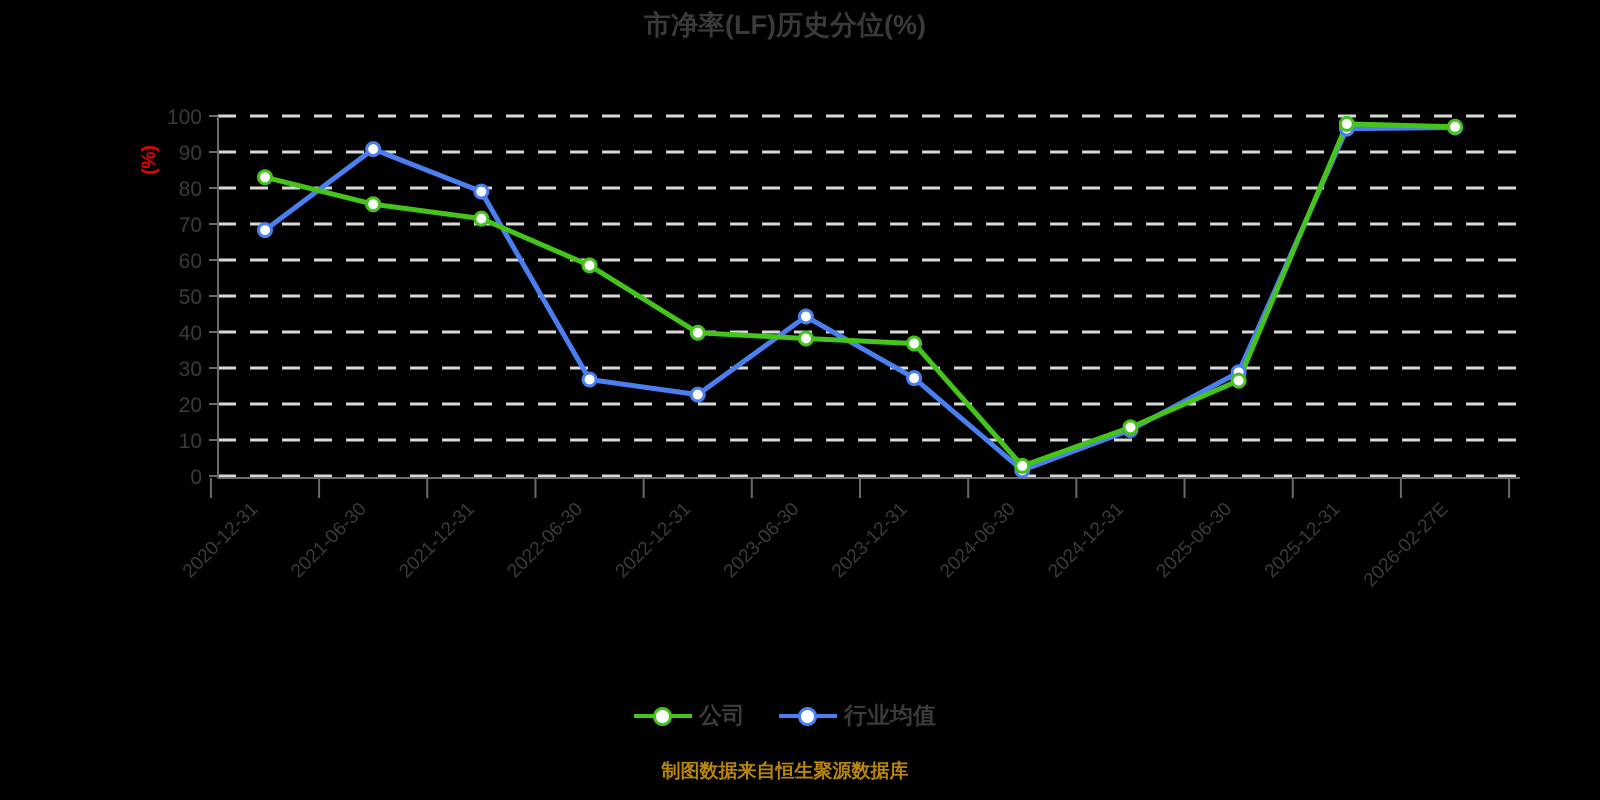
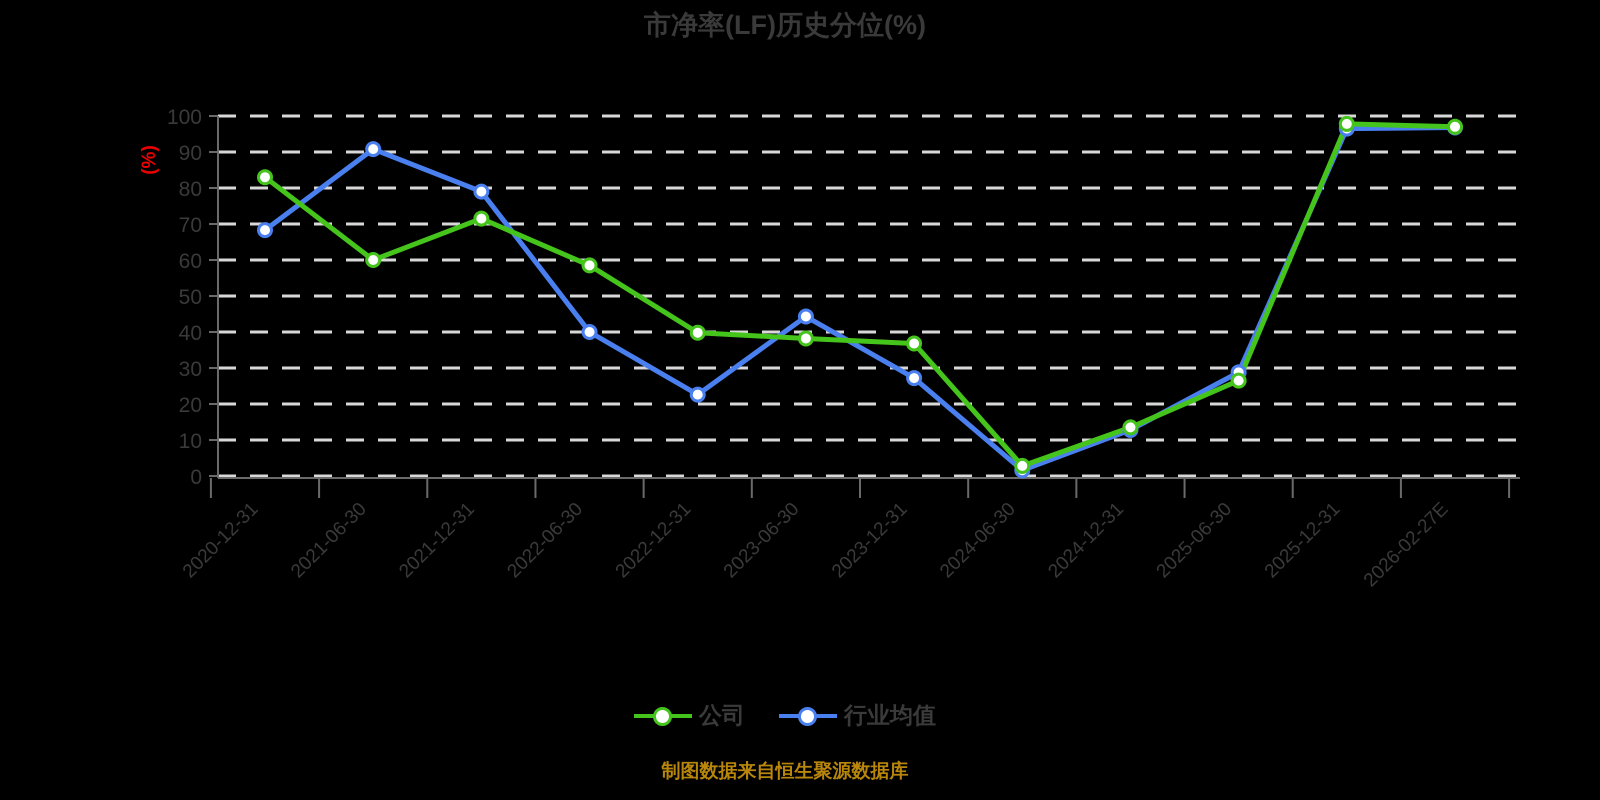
公司/2021-06-30: 76 -> 60
行业均值/2022-06-30: 27 -> 40
